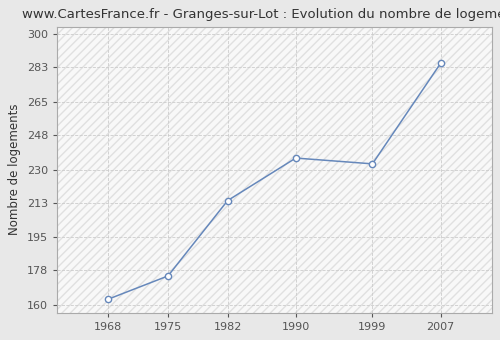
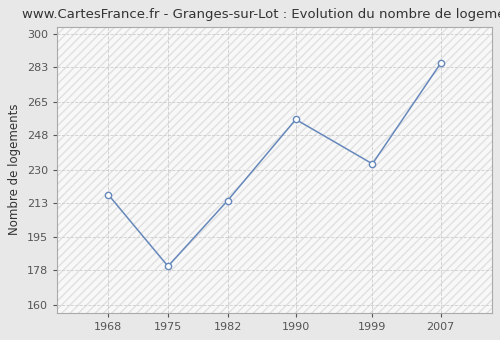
1968: 163 -> 217
1975: 175 -> 180
1990: 236 -> 256
